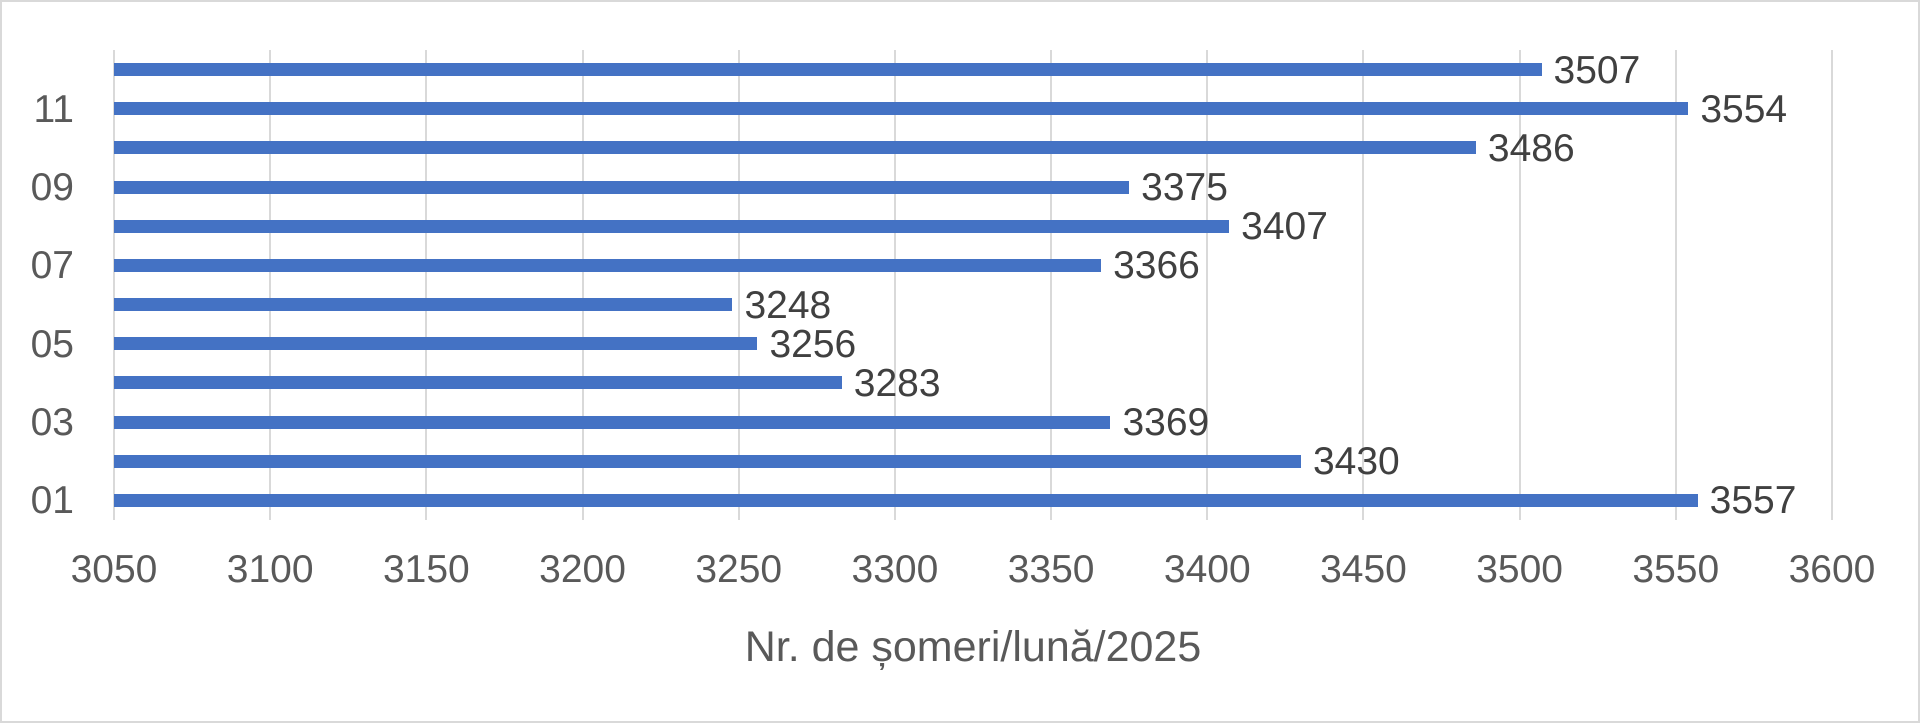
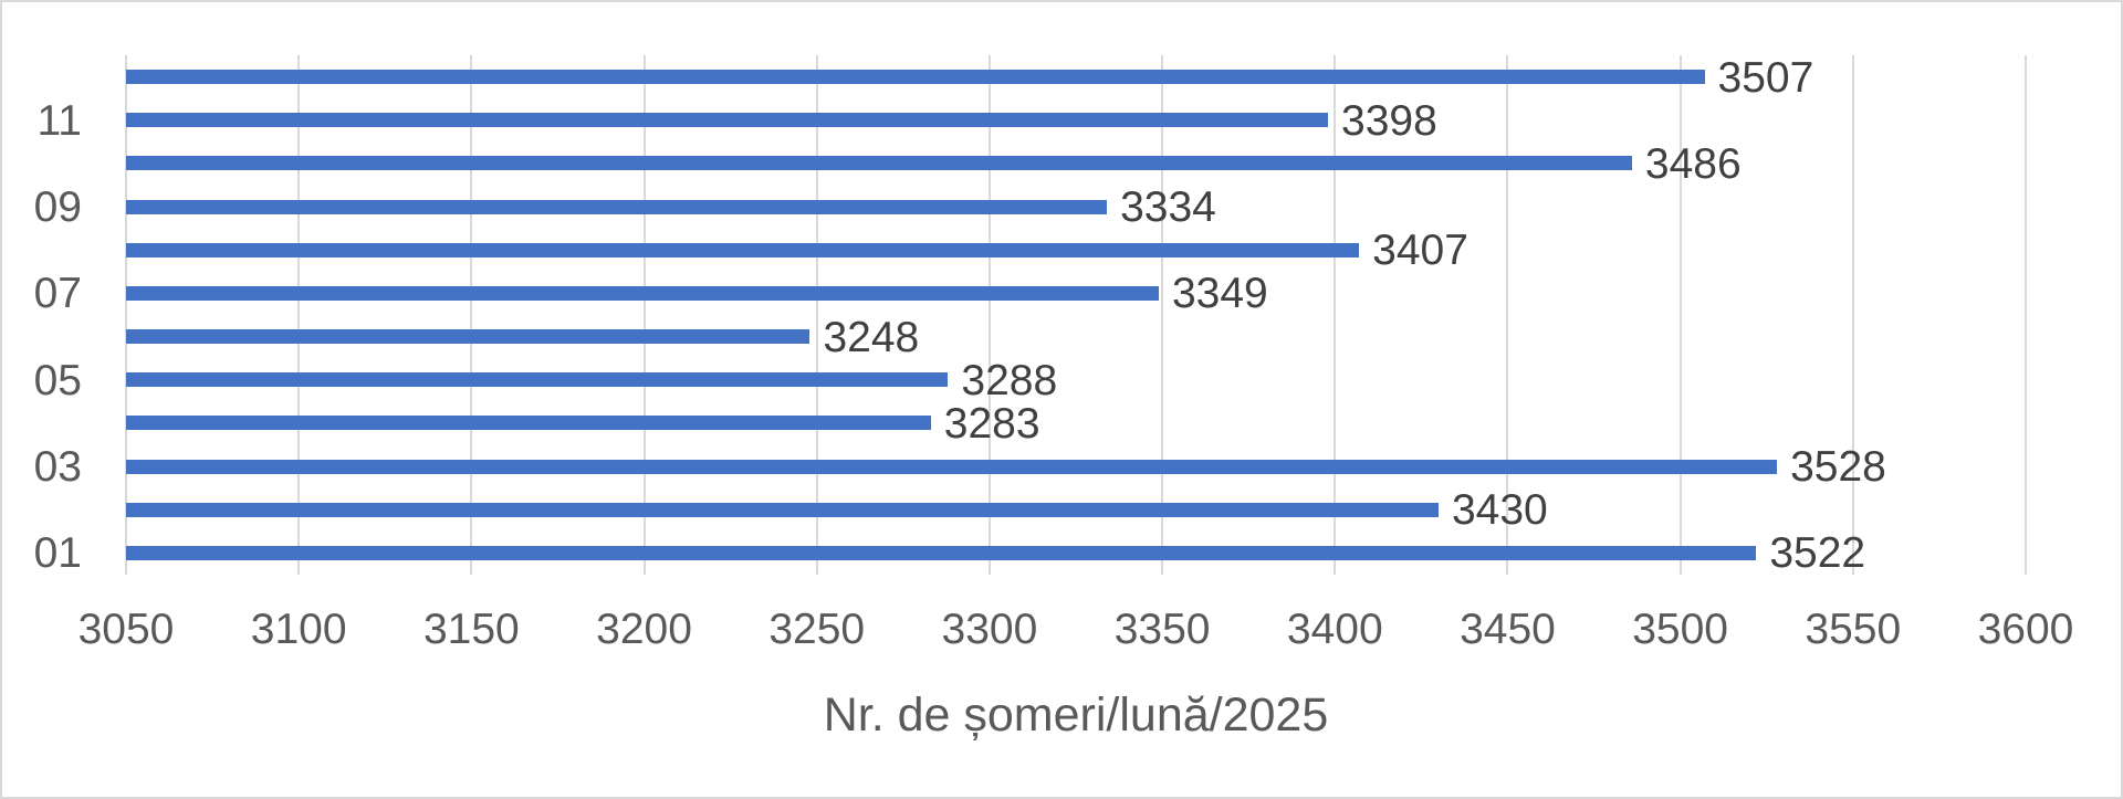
01: 3557 -> 3522
03: 3369 -> 3528
05: 3256 -> 3288
07: 3366 -> 3349
09: 3375 -> 3334
11: 3554 -> 3398
